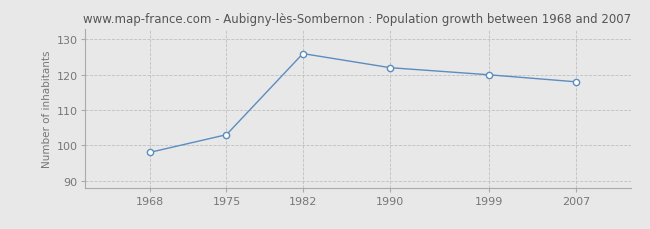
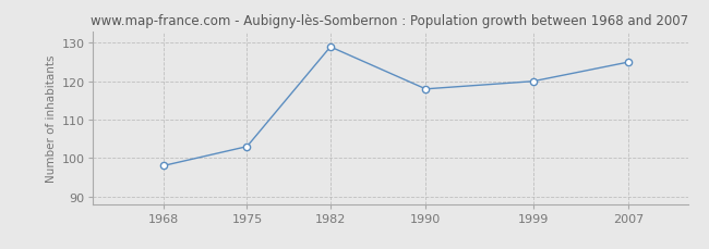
1982: 126 -> 129
1990: 122 -> 118
2007: 118 -> 125
